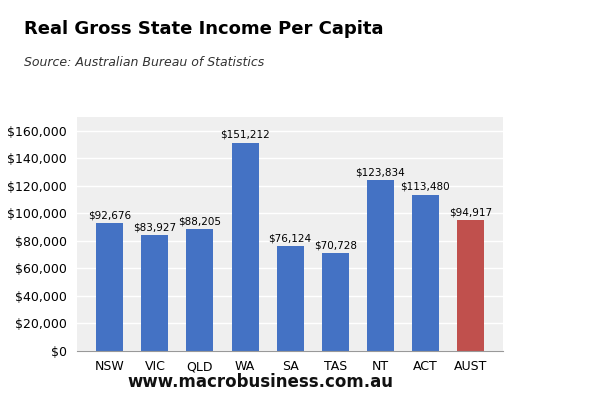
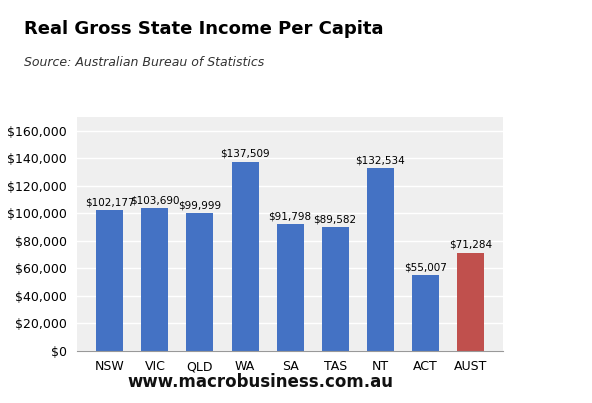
NSW: $92,676 -> $102,177
VIC: $83,927 -> $103,690
QLD: $88,205 -> $99,999
WA: $151,212 -> $137,509
SA: $76,124 -> $91,798
TAS: $70,728 -> $89,582
NT: $123,834 -> $132,534
ACT: $113,480 -> $55,007
AUST: $94,917 -> $71,284
